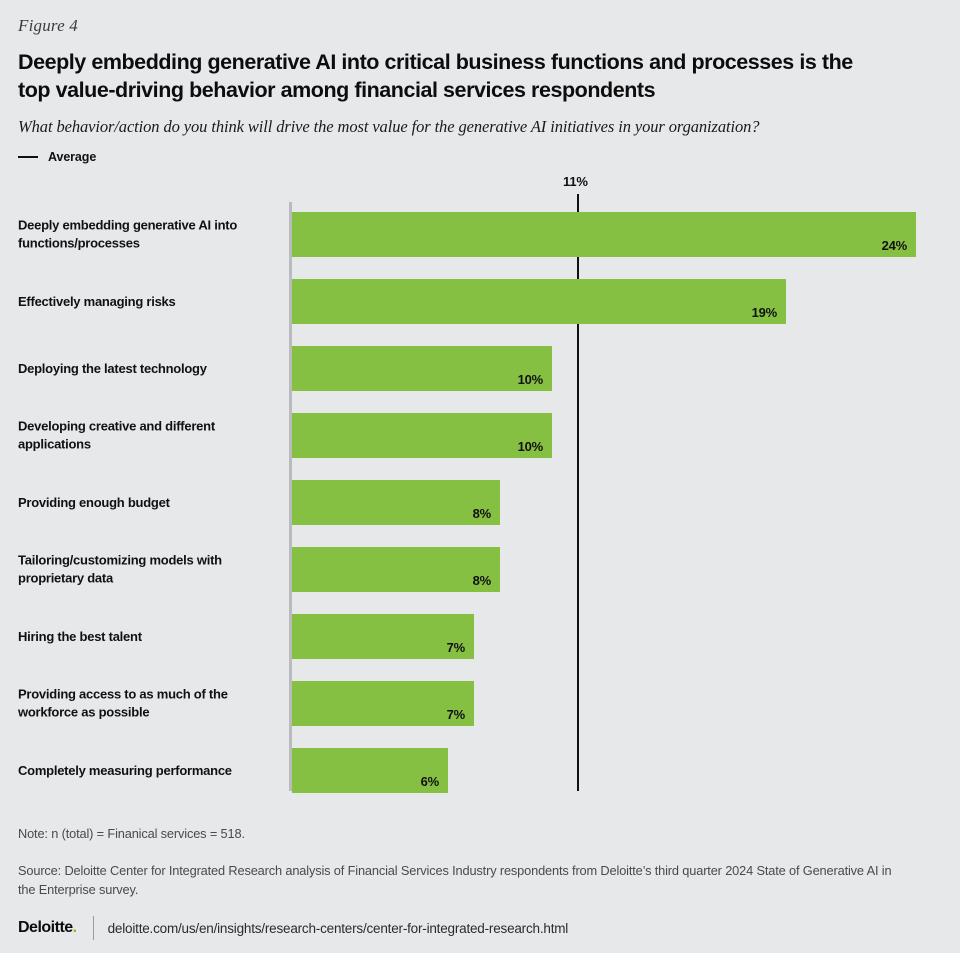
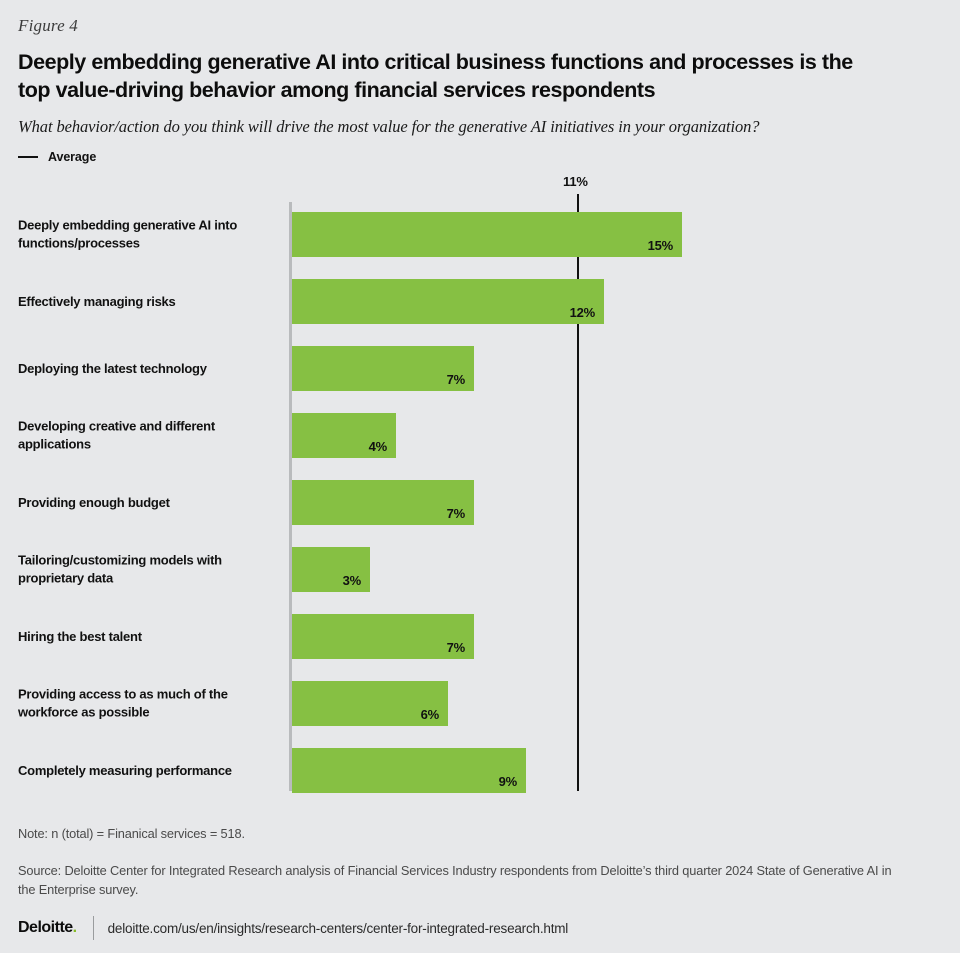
Deeply embedding generative AI into functions/processes: 24% -> 15%
Effectively managing risks: 19% -> 12%
Deploying the latest technology: 10% -> 7%
Developing creative and different applications: 10% -> 4%
Providing enough budget: 8% -> 7%
Tailoring/customizing models with proprietary data: 8% -> 3%
Providing access to as much of the workforce as possible: 7% -> 6%
Completely measuring performance: 6% -> 9%
